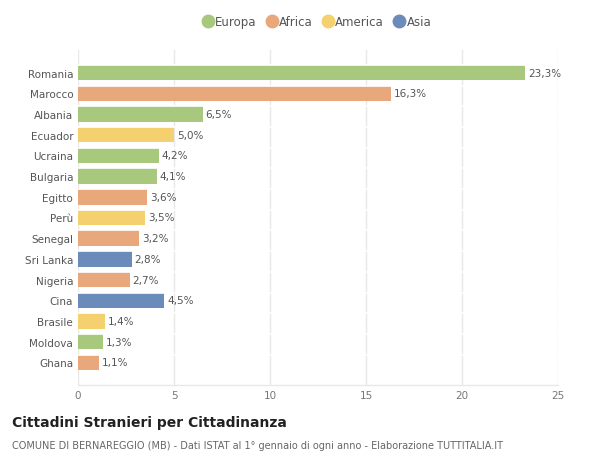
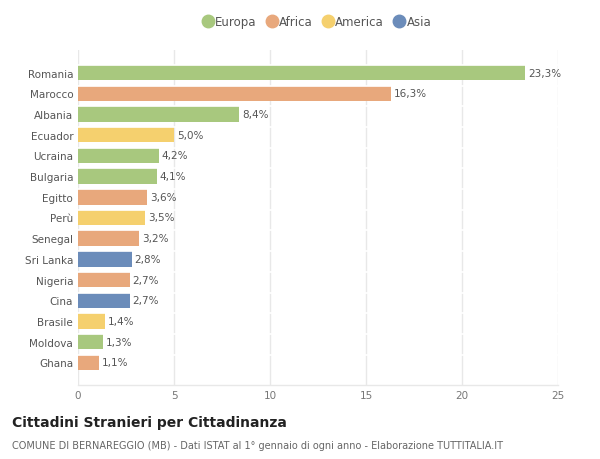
Albania: 6,5% -> 8,4%
Cina: 4,5% -> 2,7%
